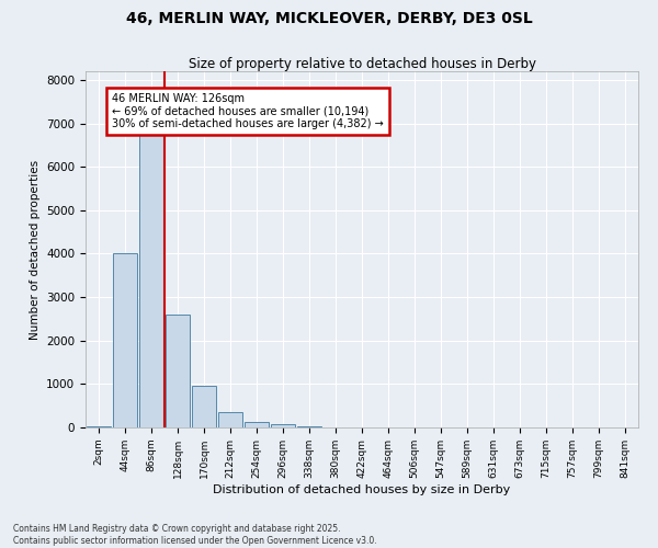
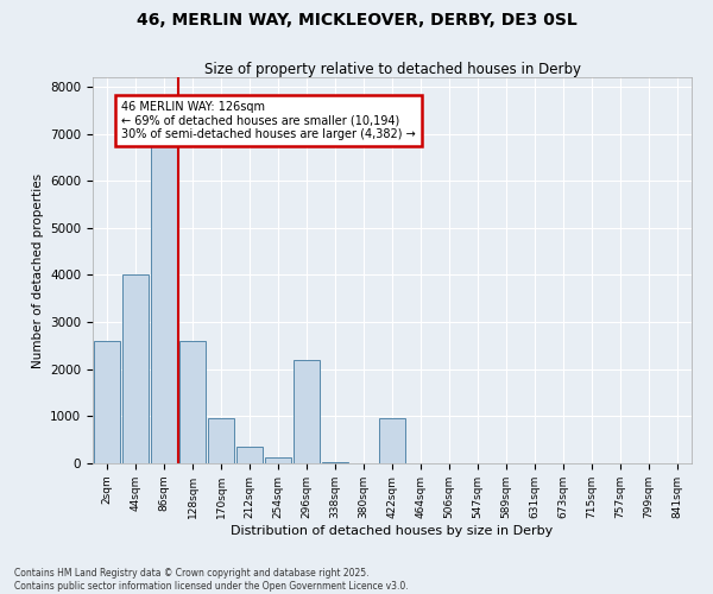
2sqm: 20 -> 2600
296sqm: 80 -> 2200
422sqm: 0 -> 950
